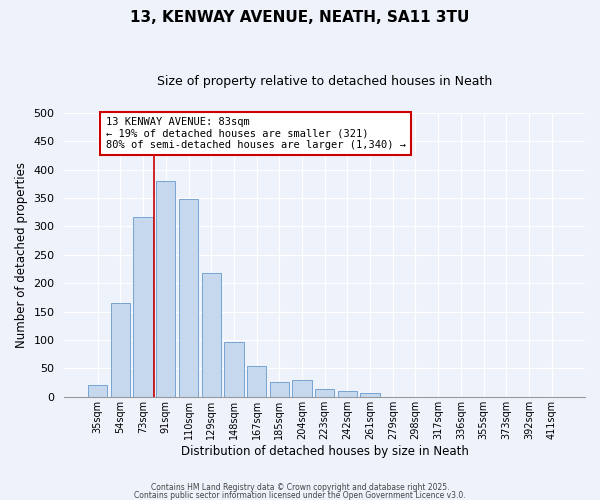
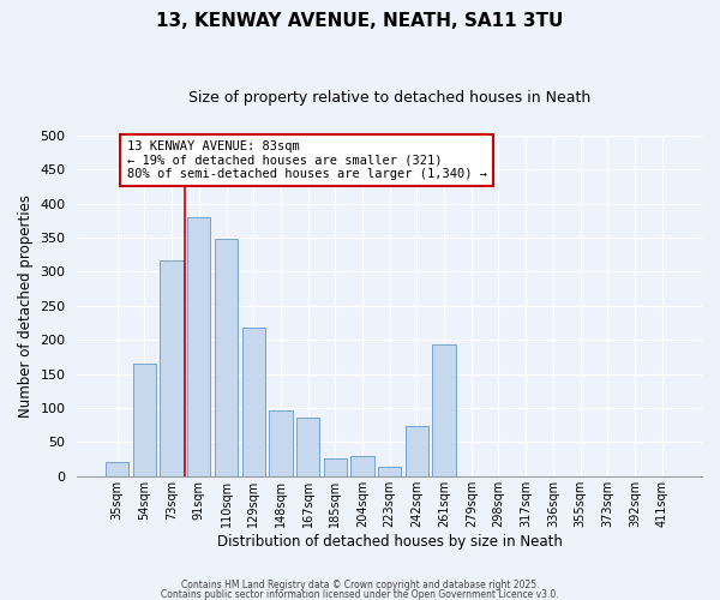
167sqm: 54 -> 86
242sqm: 10 -> 74
261sqm: 6 -> 194
